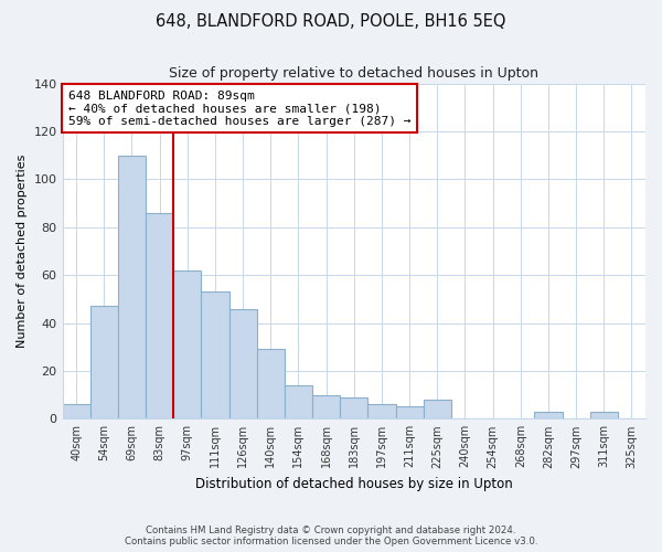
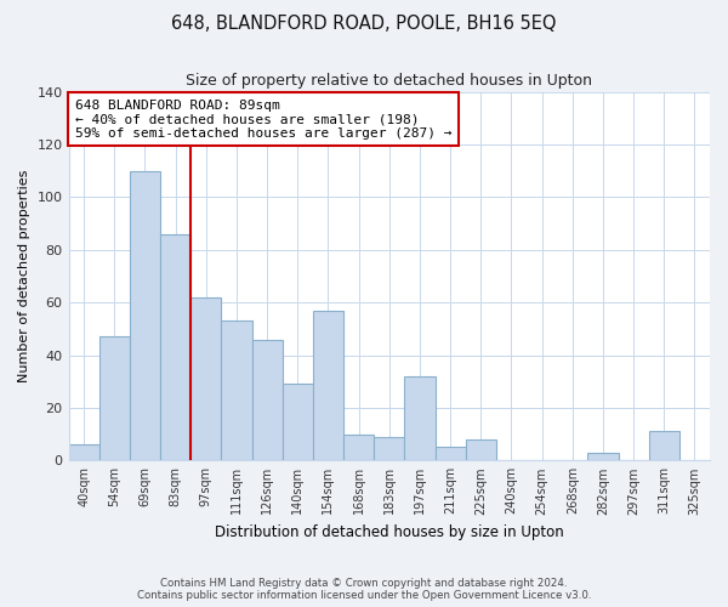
154sqm: 14 -> 57
197sqm: 6 -> 32
311sqm: 3 -> 11
